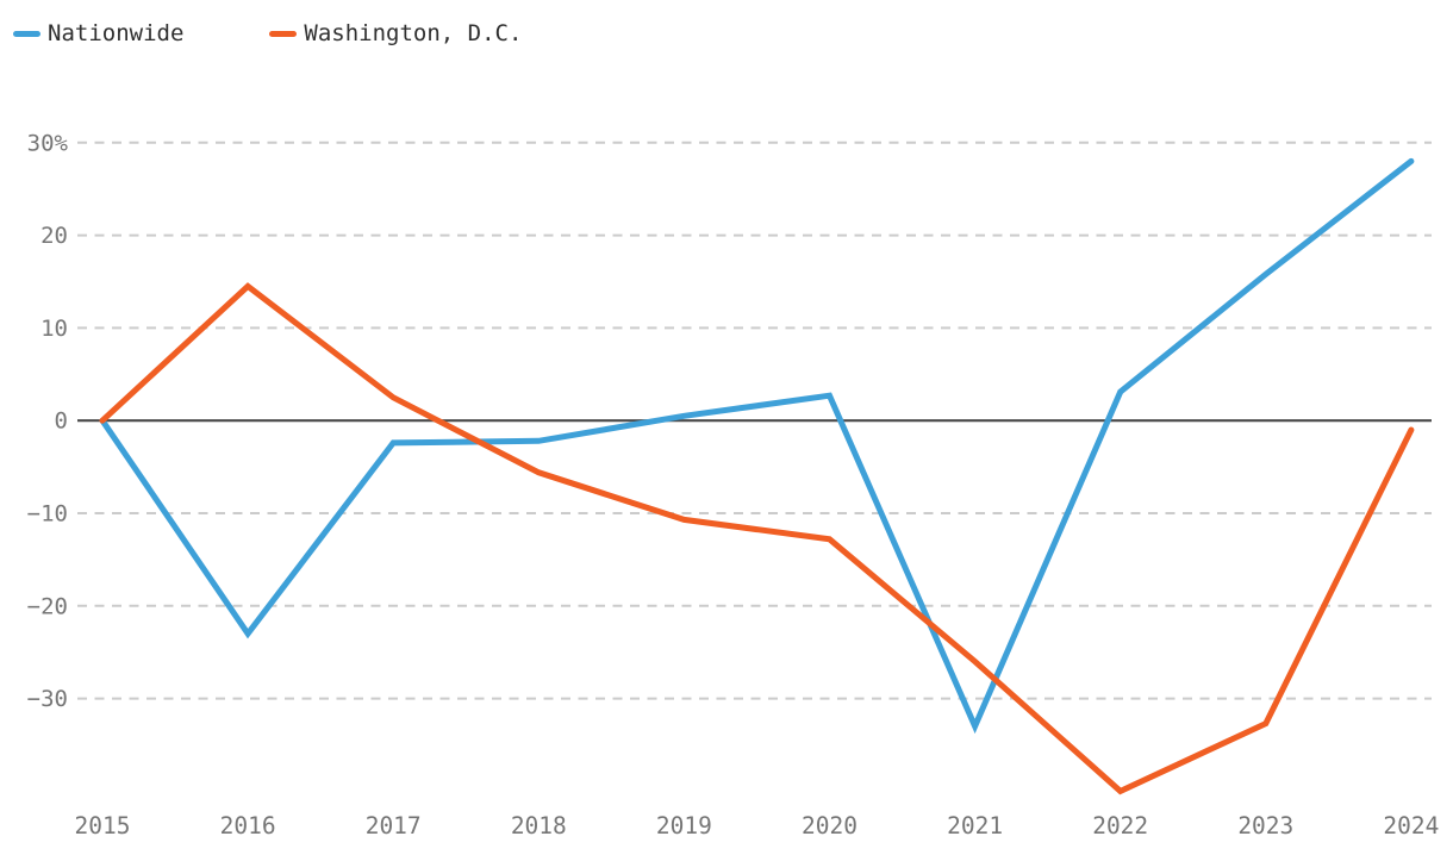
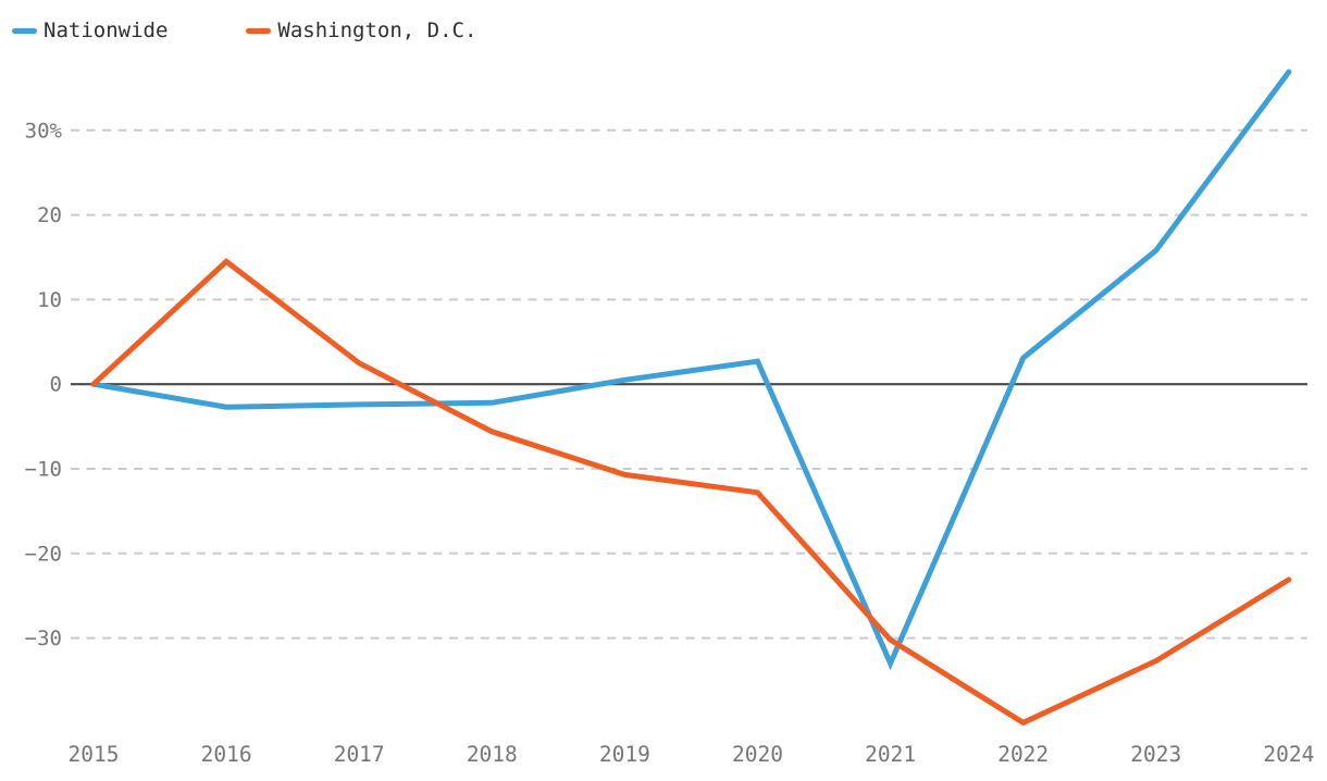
Nationwide/2016: -23% -> -3%
Washington, D.C./2021: -26% -> -30%
Nationwide/2024: 28% -> 37%
Washington, D.C./2024: -1% -> -23%
